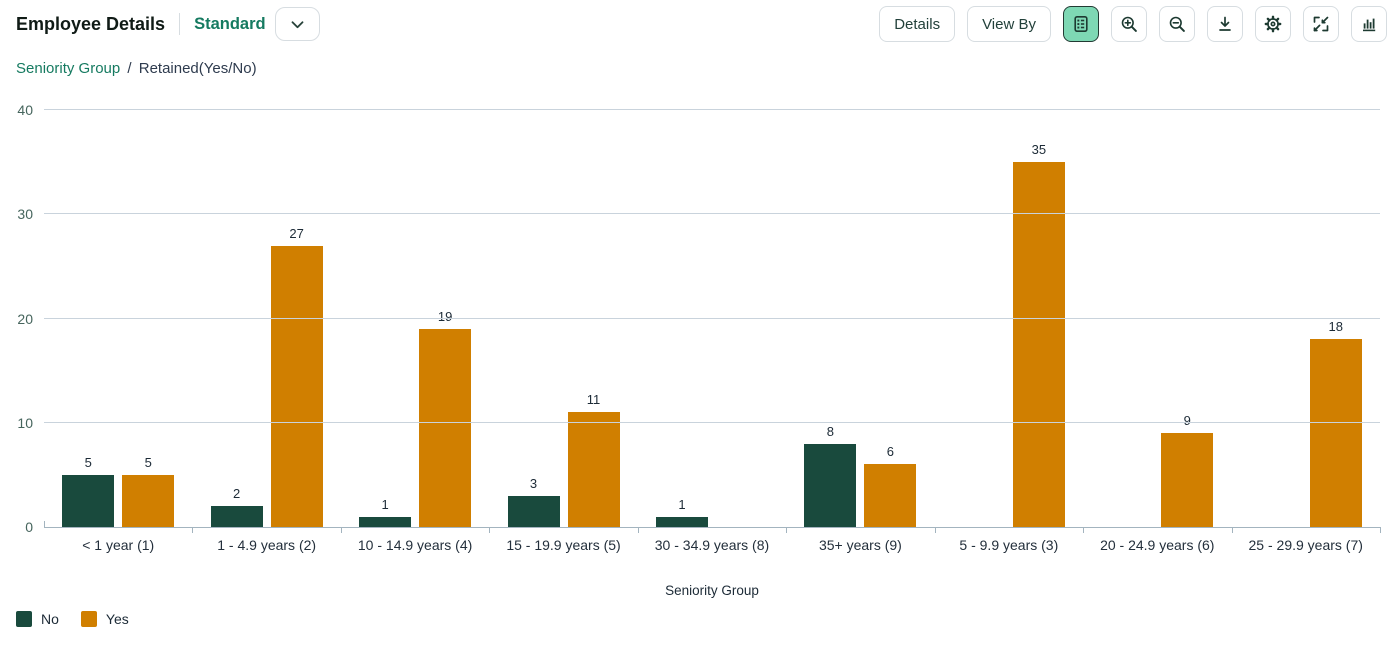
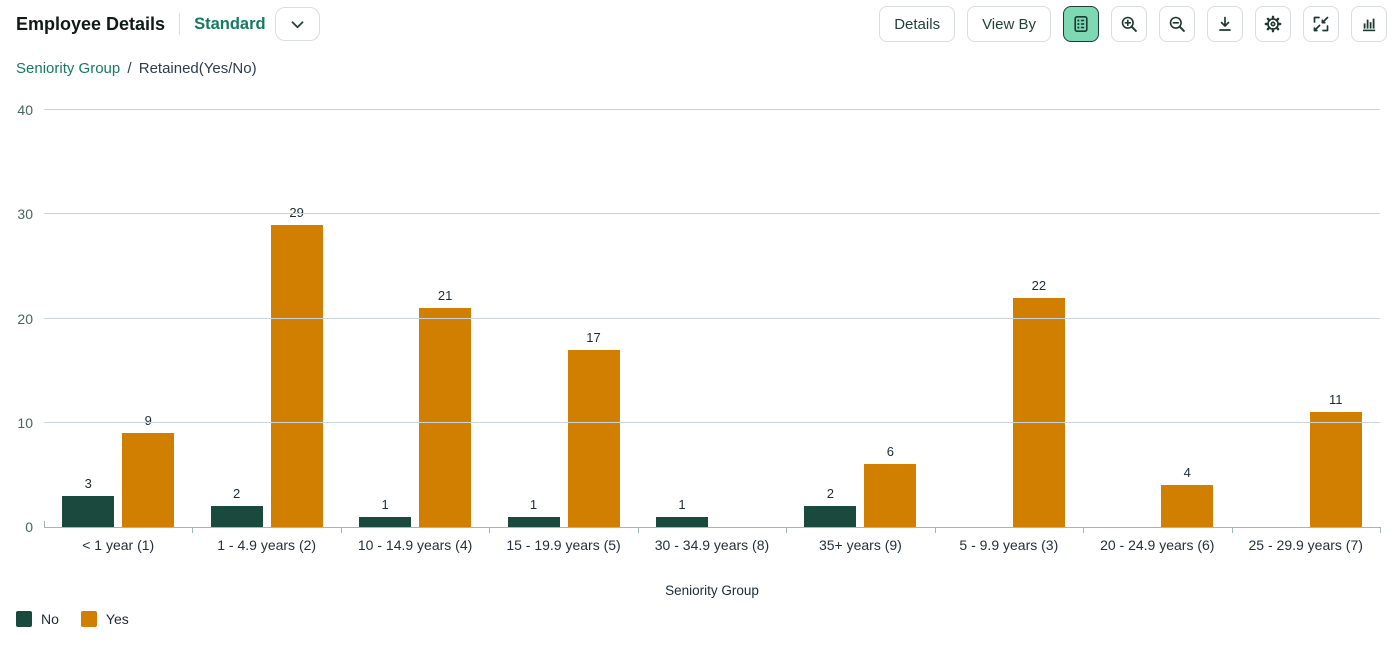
No/< 1 year (1): 5 -> 3
Yes/< 1 year (1): 5 -> 9
Yes/1 - 4.9 years (2): 27 -> 29
Yes/10 - 14.9 years (4): 19 -> 21
No/15 - 19.9 years (5): 3 -> 1
Yes/15 - 19.9 years (5): 11 -> 17
No/35+ years (9): 8 -> 2
Yes/5 - 9.9 years (3): 35 -> 22
Yes/20 - 24.9 years (6): 9 -> 4
Yes/25 - 29.9 years (7): 18 -> 11
